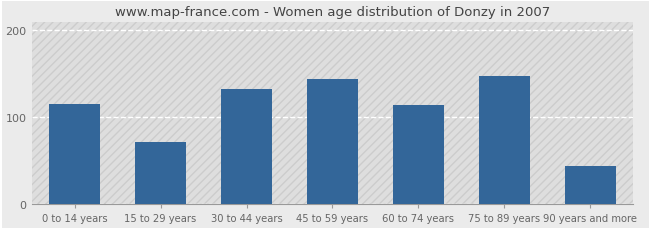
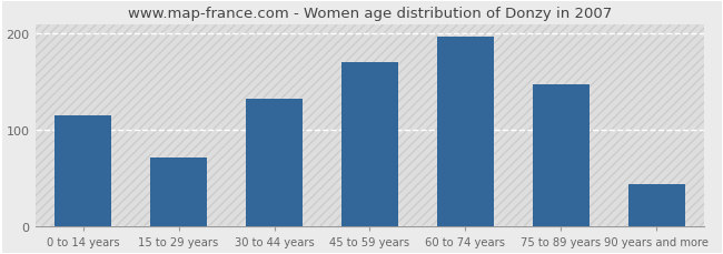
45 to 59 years: 144 -> 170
60 to 74 years: 114 -> 197
